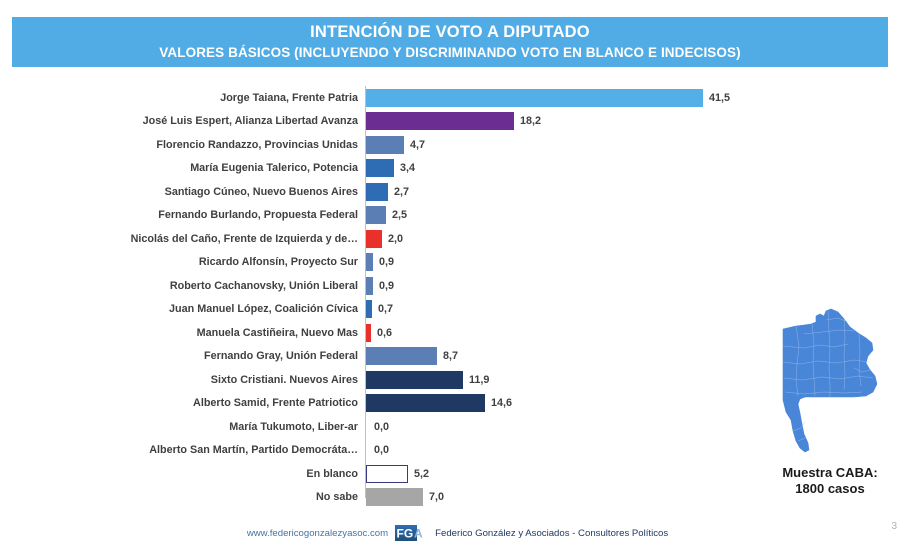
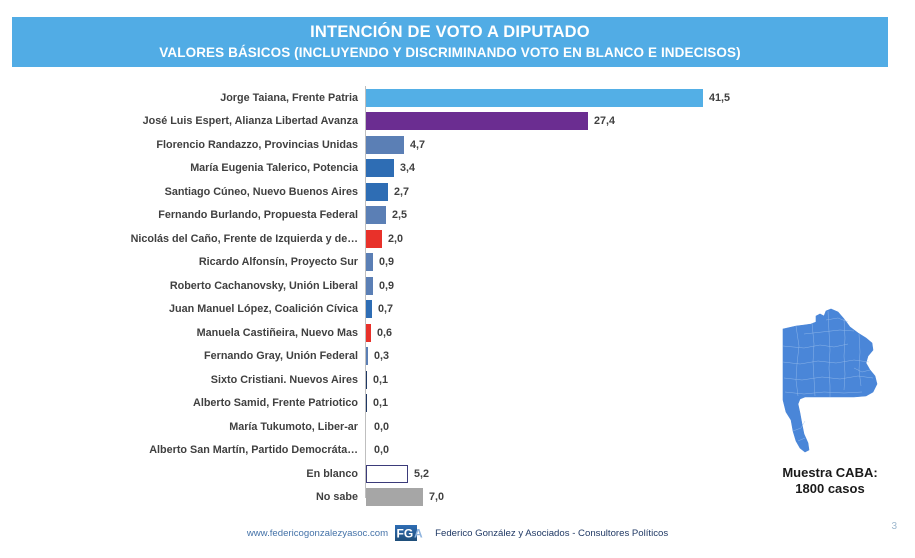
José Luis Espert, Alianza Libertad Avanza: 18,2 -> 27,4
Fernando Gray, Unión Federal: 8,7 -> 0,3
Sixto Cristiani. Nuevos Aires: 11,9 -> 0,1
Alberto Samid, Frente Patriotico: 14,6 -> 0,1
